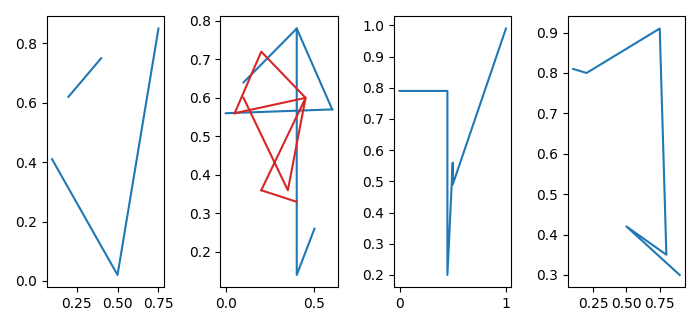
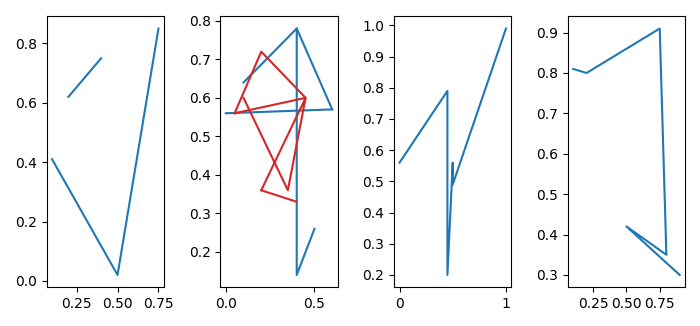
0: 0.79 -> 0.56
